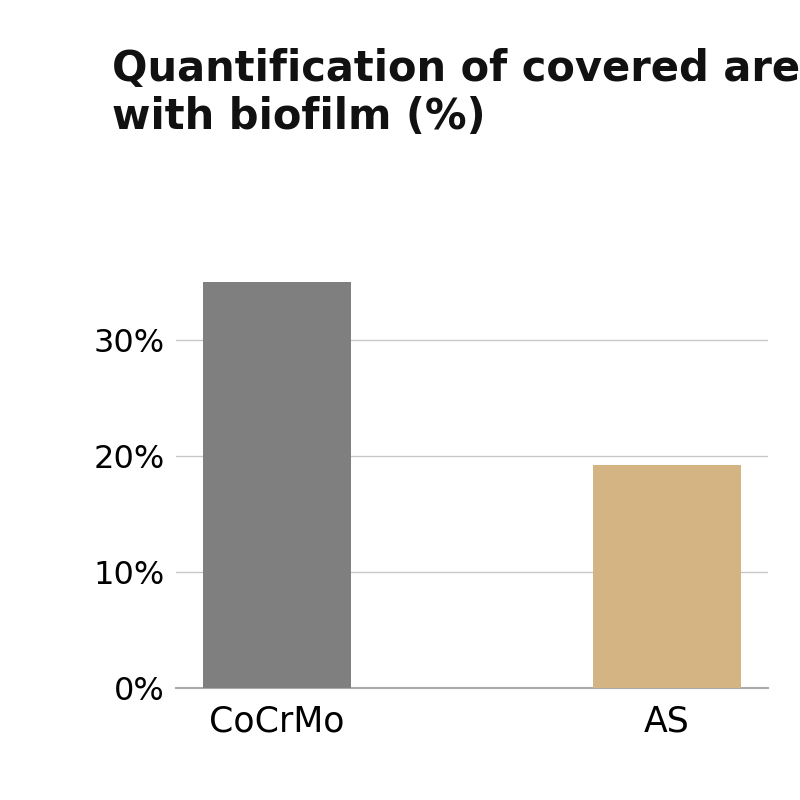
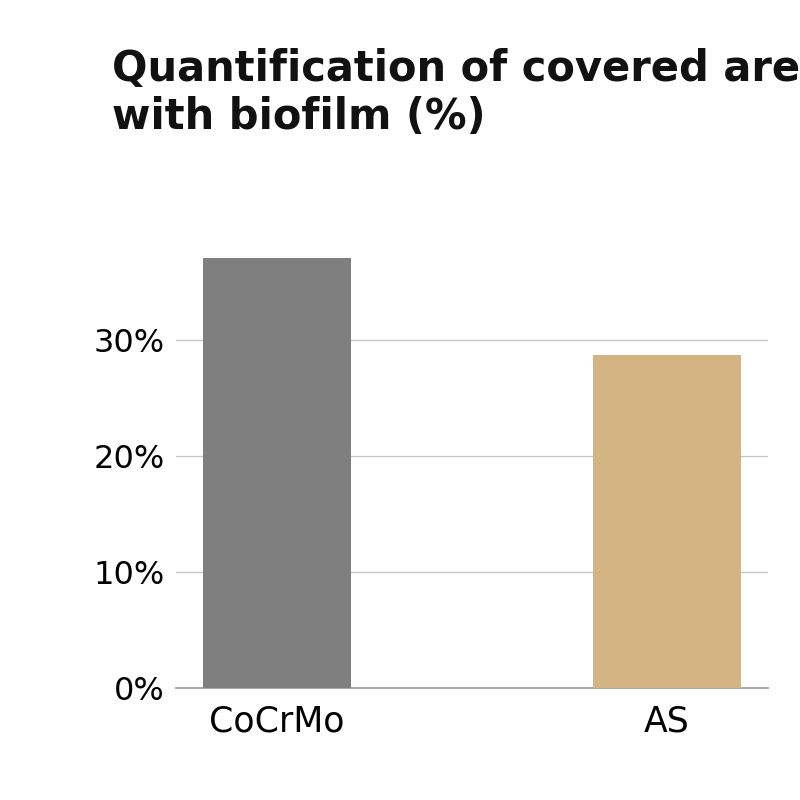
CoCrMo: 35.0% -> 37.1%
AS: 19.2% -> 28.7%
